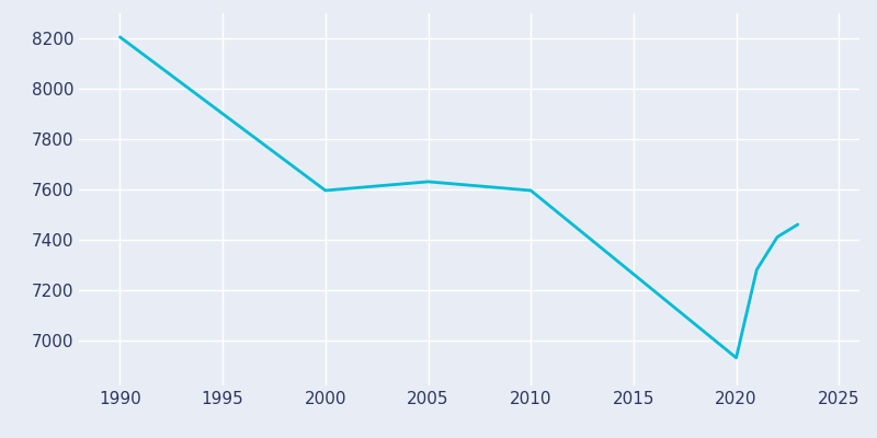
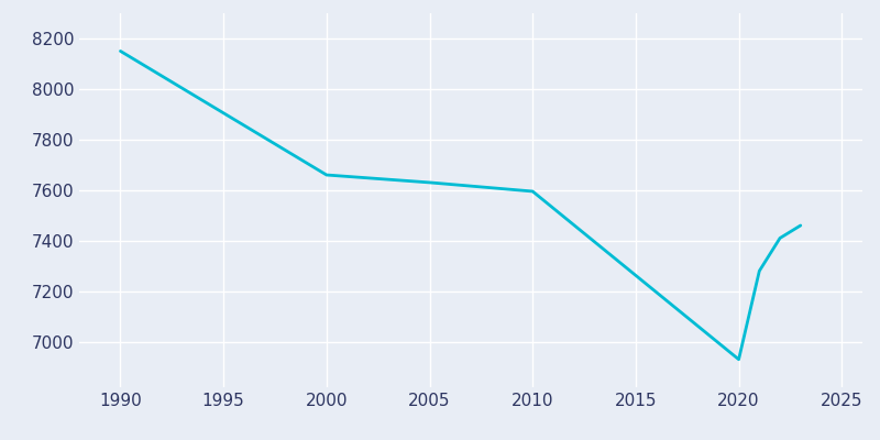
1990: 8205 -> 8150
2000: 7595 -> 7660
